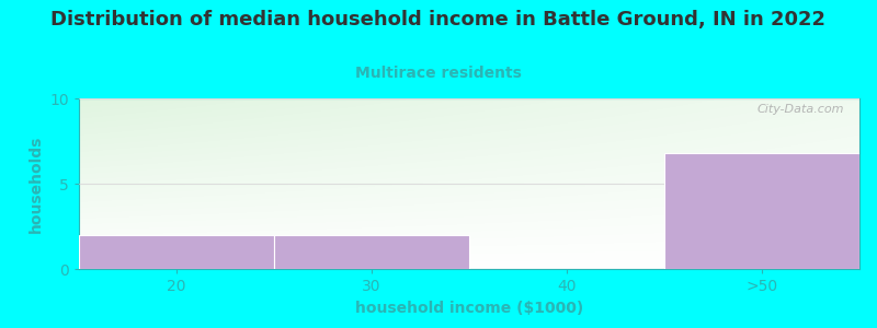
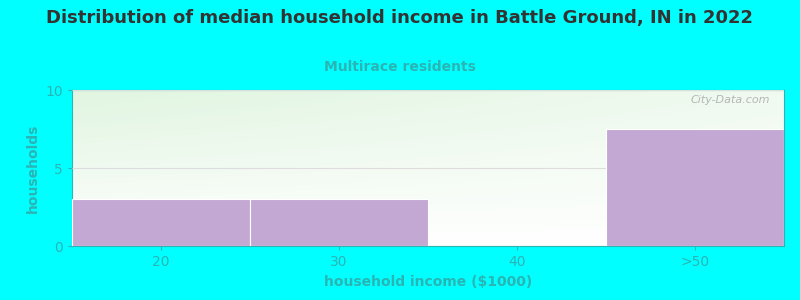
20: 2.0 -> 3.0
30: 2.0 -> 3.0
>50: 6.8 -> 7.5
